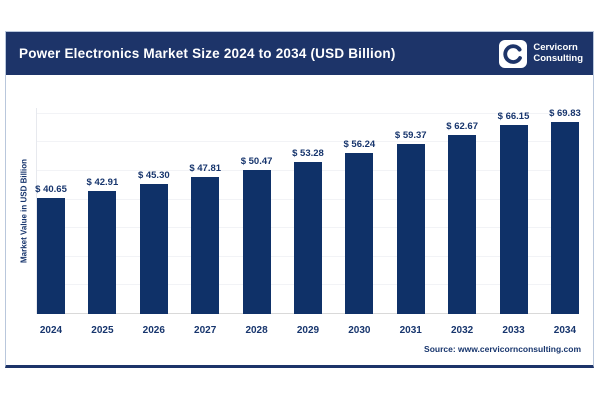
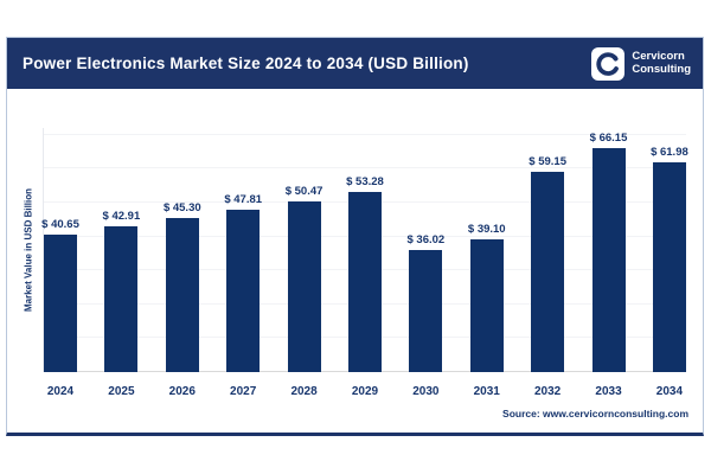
2030: 56.24 -> 36.02
2031: 59.37 -> 39.10
2032: 62.67 -> 59.15
2034: 69.83 -> 61.98
